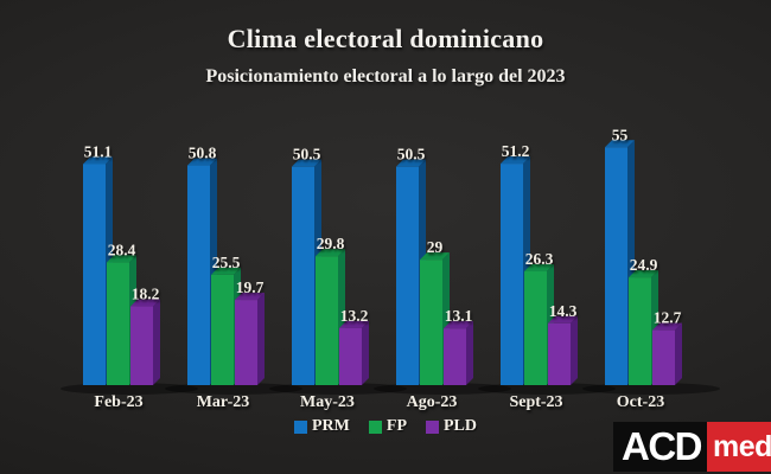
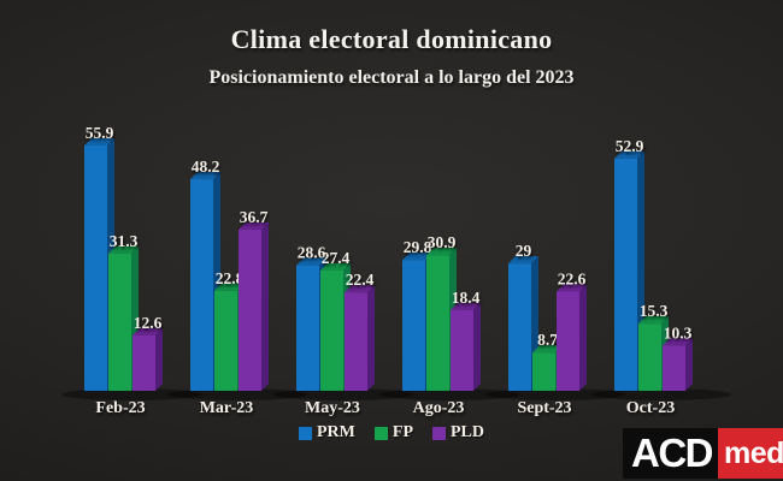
PRM/Feb-23: 51.1 -> 55.9
FP/Feb-23: 28.4 -> 31.3
PLD/Feb-23: 18.2 -> 12.6
PRM/Mar-23: 50.8 -> 48.2
FP/Mar-23: 25.5 -> 22.8
PLD/Mar-23: 19.7 -> 36.7
PRM/May-23: 50.5 -> 28.6
FP/May-23: 29.8 -> 27.4
PLD/May-23: 13.2 -> 22.4
PRM/Ago-23: 50.5 -> 29.8
FP/Ago-23: 29 -> 30.9
PLD/Ago-23: 13.1 -> 18.4
PRM/Sept-23: 51.2 -> 29
FP/Sept-23: 26.3 -> 8.7
PLD/Sept-23: 14.3 -> 22.6
PRM/Oct-23: 55 -> 52.9
FP/Oct-23: 24.9 -> 15.3
PLD/Oct-23: 12.7 -> 10.3
